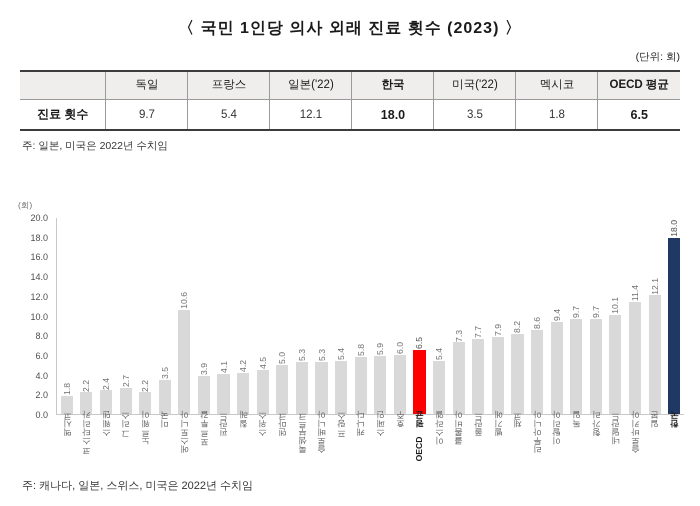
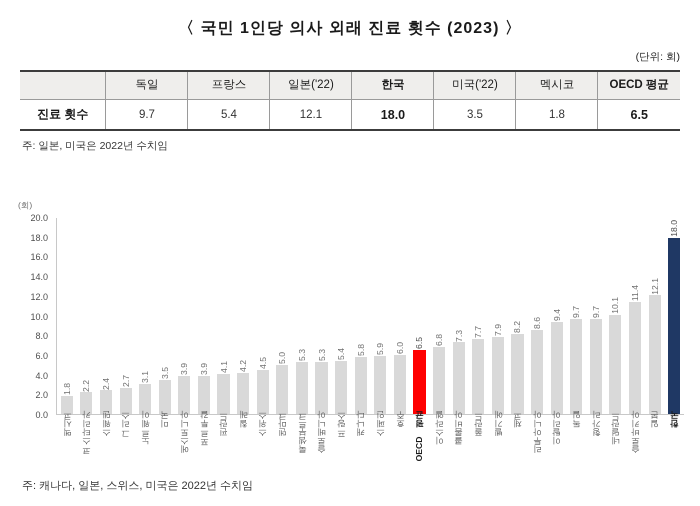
노르웨이: 2.2 -> 3.1
에스토니아: 10.6 -> 3.9
이스라엘: 5.4 -> 6.8
